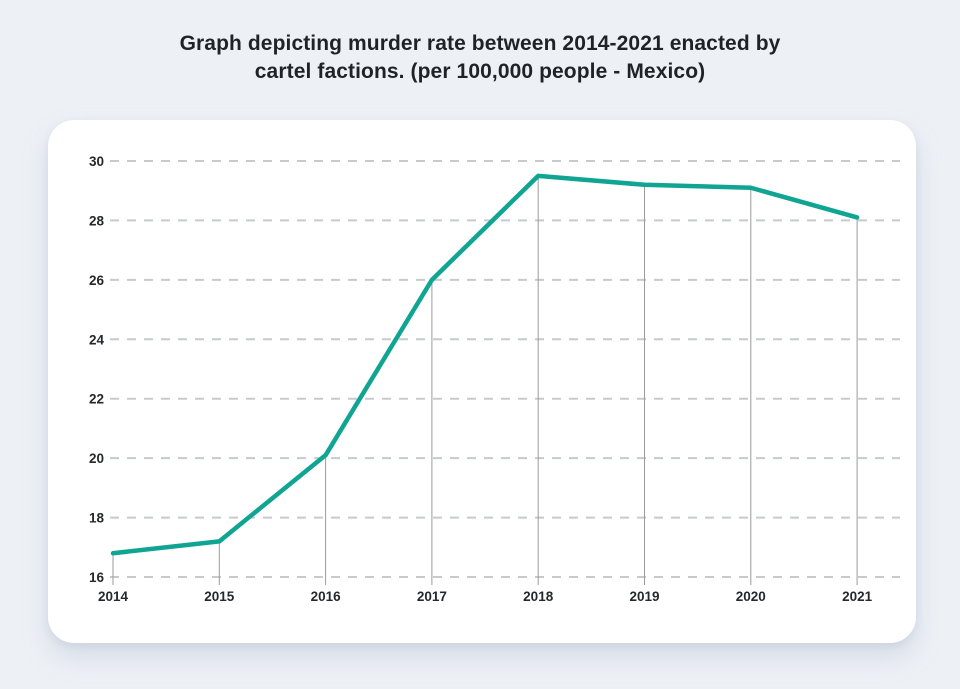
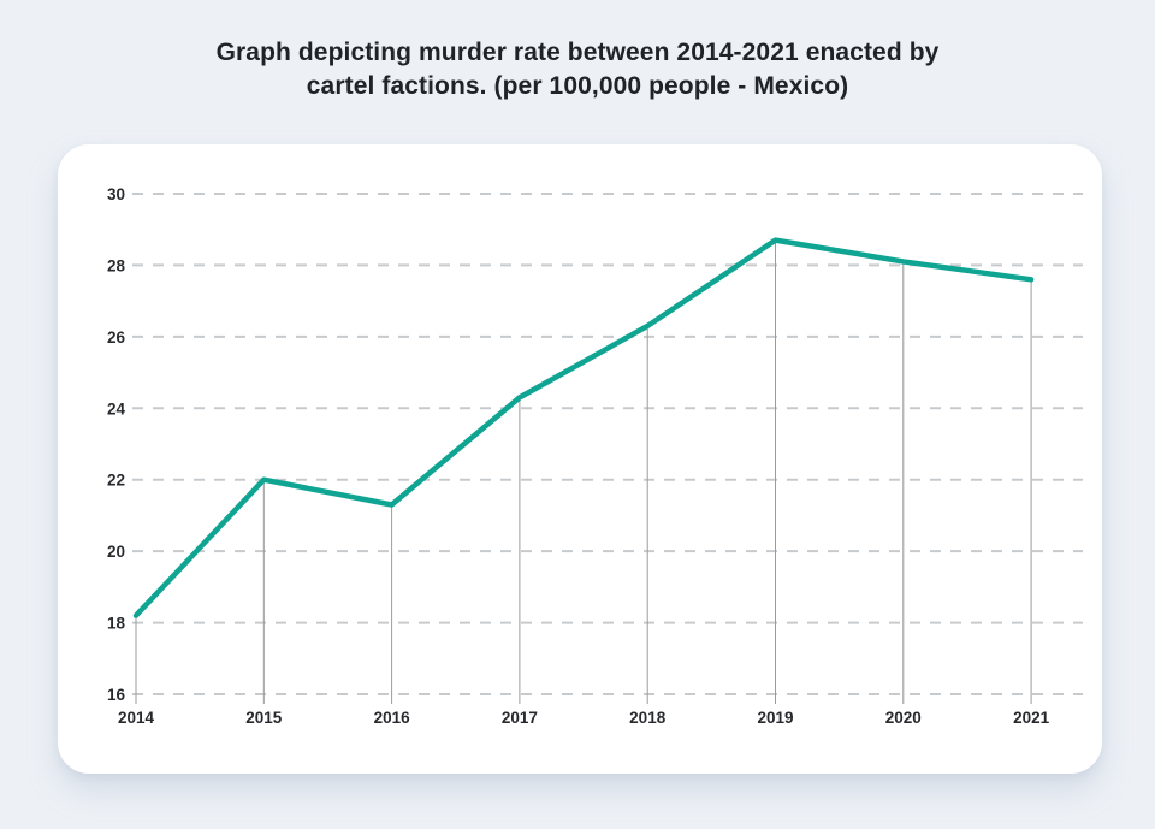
2014: 16.8 -> 18.2
2015: 17.2 -> 22.0
2016: 20.1 -> 21.3
2017: 26.0 -> 24.3
2018: 29.5 -> 26.3
2019: 29.2 -> 28.7
2020: 29.1 -> 28.1
2021: 28.1 -> 27.6
